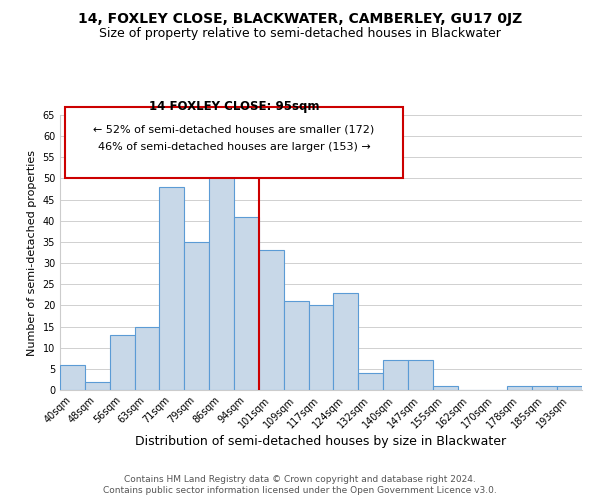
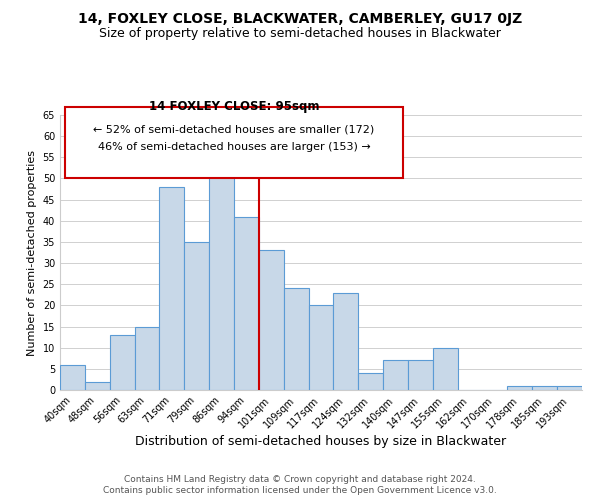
109sqm: 21 -> 24
155sqm: 1 -> 10
